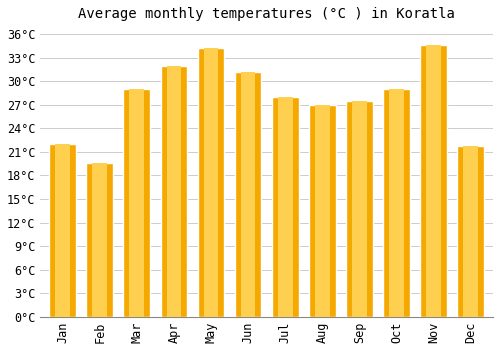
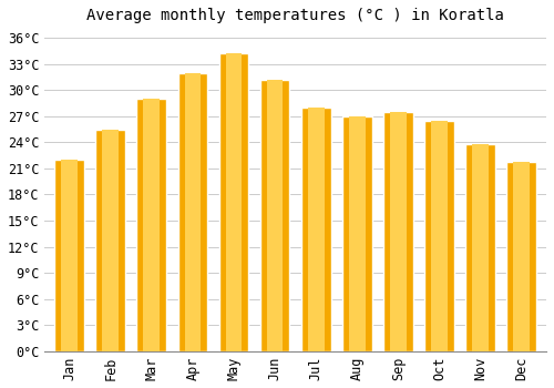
Feb: 19.6°C -> 25.5°C
Oct: 29.0°C -> 26.5°C
Nov: 34.6°C -> 23.8°C
